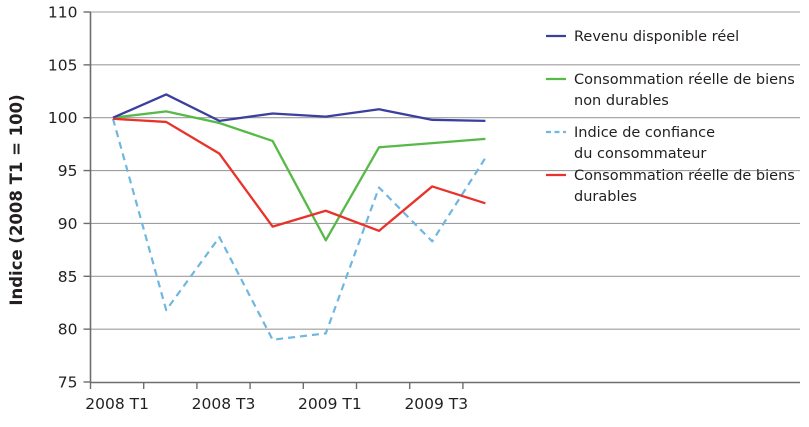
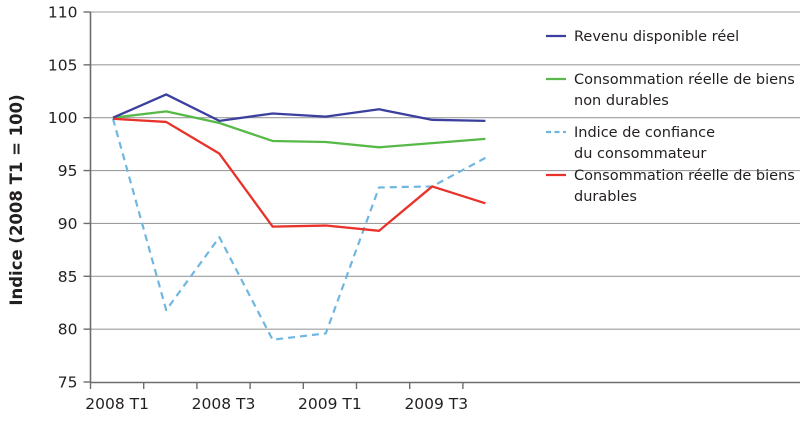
Consommation réelle de biens non durables/2009 T1: 88.4 -> 97.7
Consommation réelle de biens durables/2009 T1: 91.2 -> 89.8
Indice de confiance du consommateur/2009 T3: 88.3 -> 93.5
